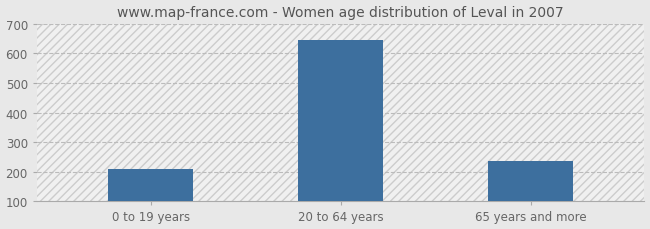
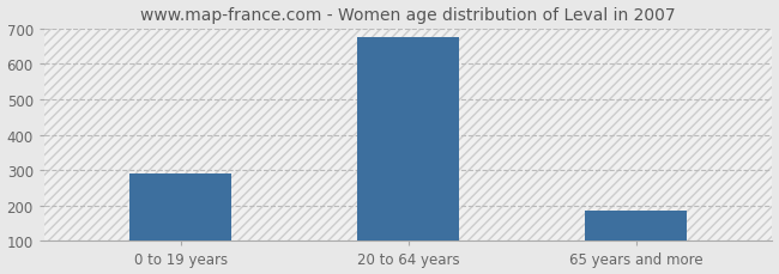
0 to 19 years: 210 -> 290
20 to 64 years: 645 -> 675
65 years and more: 235 -> 185
